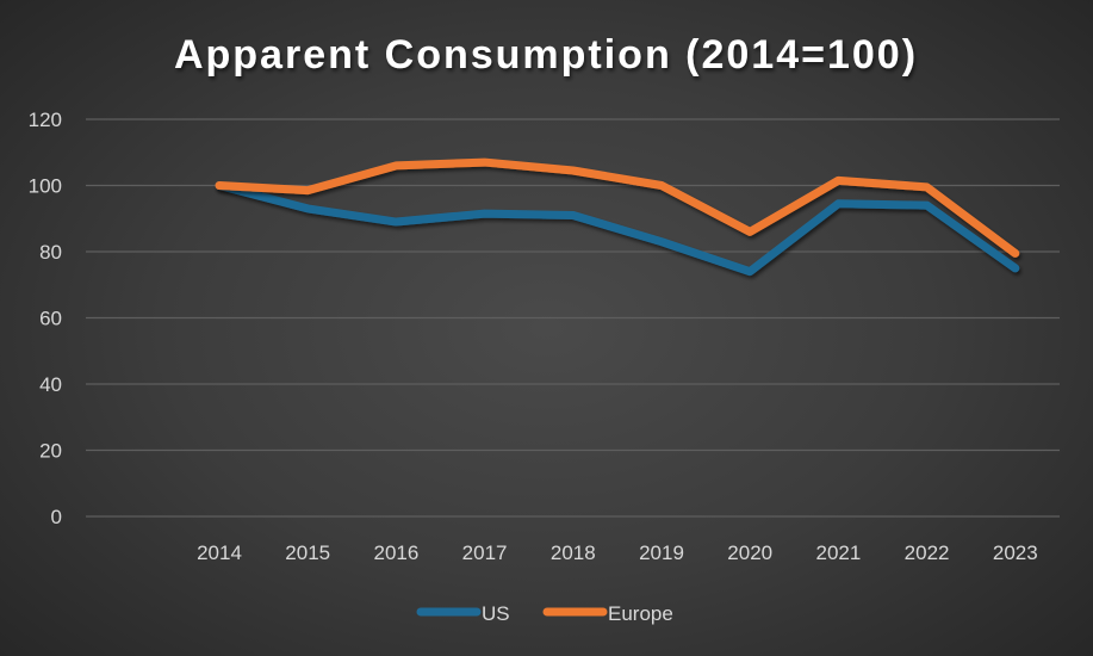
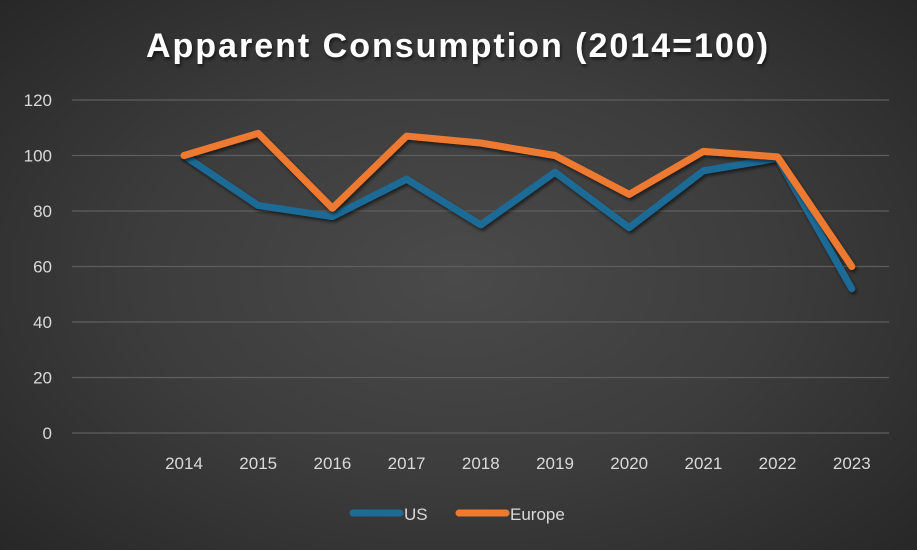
US/2015: 93 -> 82
Europe/2015: 98 -> 108
US/2016: 89 -> 78
Europe/2016: 106 -> 81
US/2018: 91 -> 75
US/2019: 83 -> 94
US/2022: 94 -> 99
US/2023: 75 -> 52
Europe/2023: 80 -> 60
